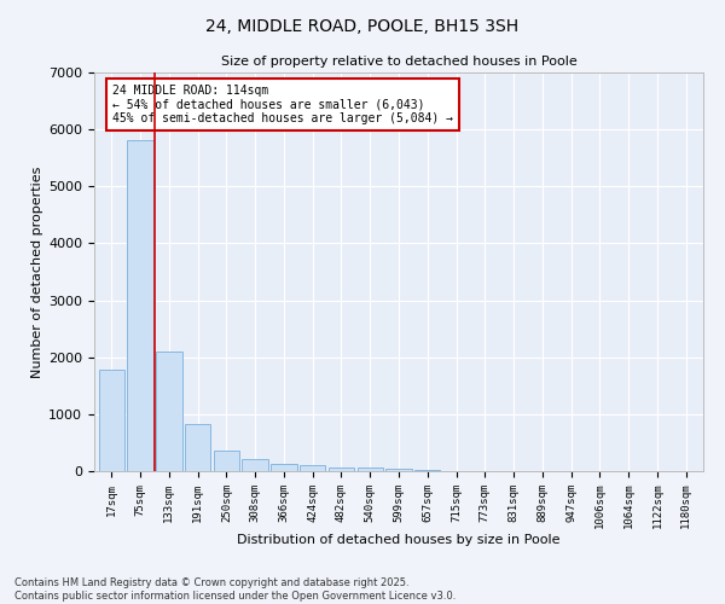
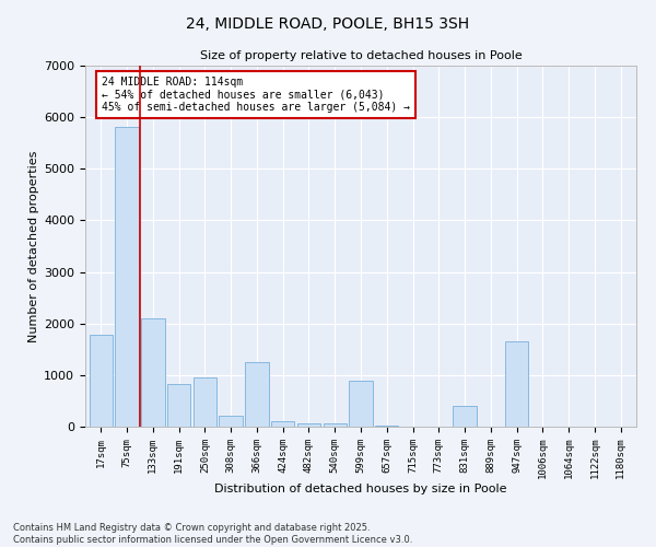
250sqm: 360 -> 950
366sqm: 130 -> 1250
599sqm: 40 -> 900
831sqm: 0 -> 400
947sqm: 0 -> 1650
